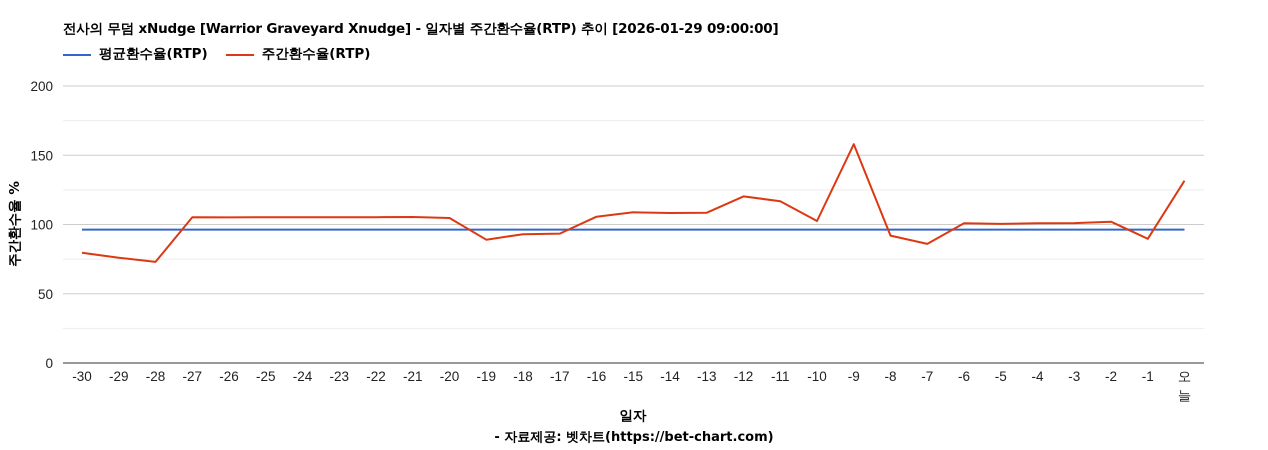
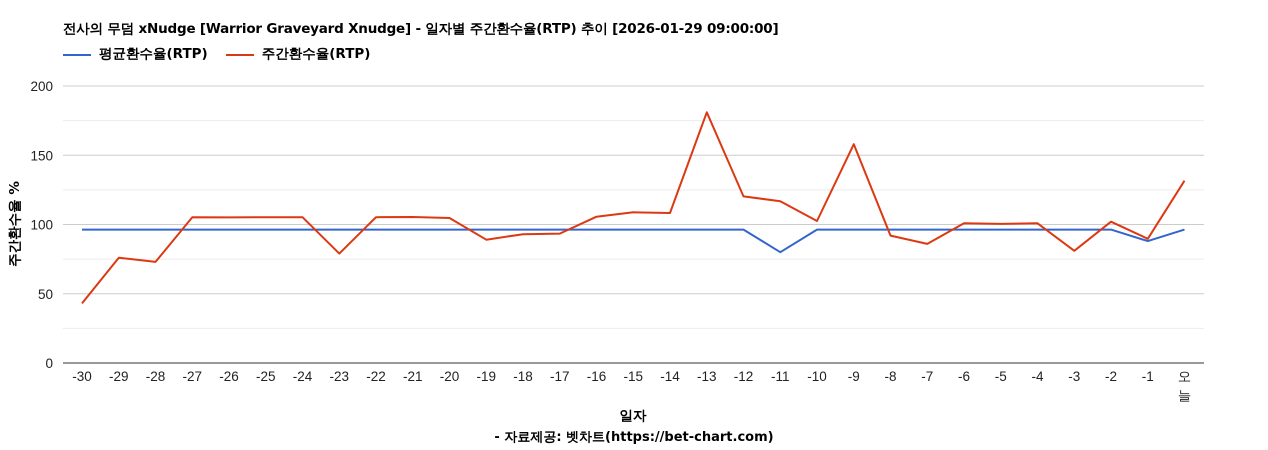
주간환수율(RTP)/-30: 80 -> 43
주간환수율(RTP)/-23: 105 -> 79
주간환수율(RTP)/-13: 108 -> 181
평균환수율(RTP)/-11: 96 -> 80
주간환수율(RTP)/-3: 101 -> 81
평균환수율(RTP)/-1: 96 -> 88
